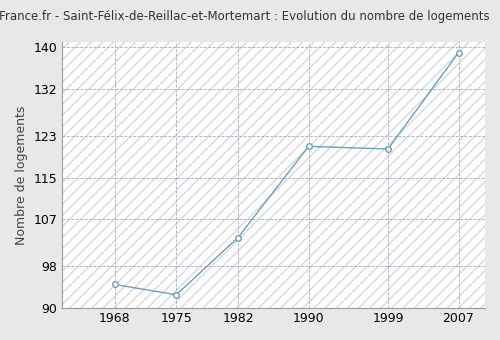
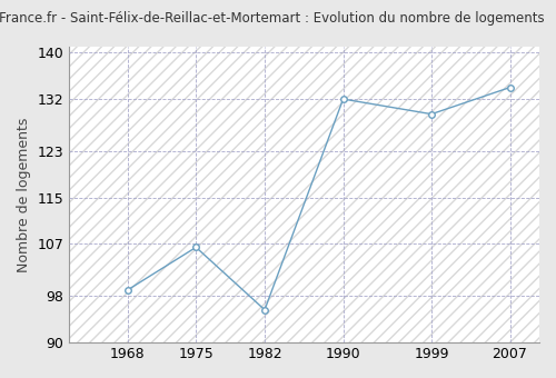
1968: 94.5 -> 99.0
1975: 92.5 -> 106.4
1982: 103.5 -> 95.6
1990: 121.0 -> 132.0
1999: 120.5 -> 129.4
2007: 139.0 -> 134.0
